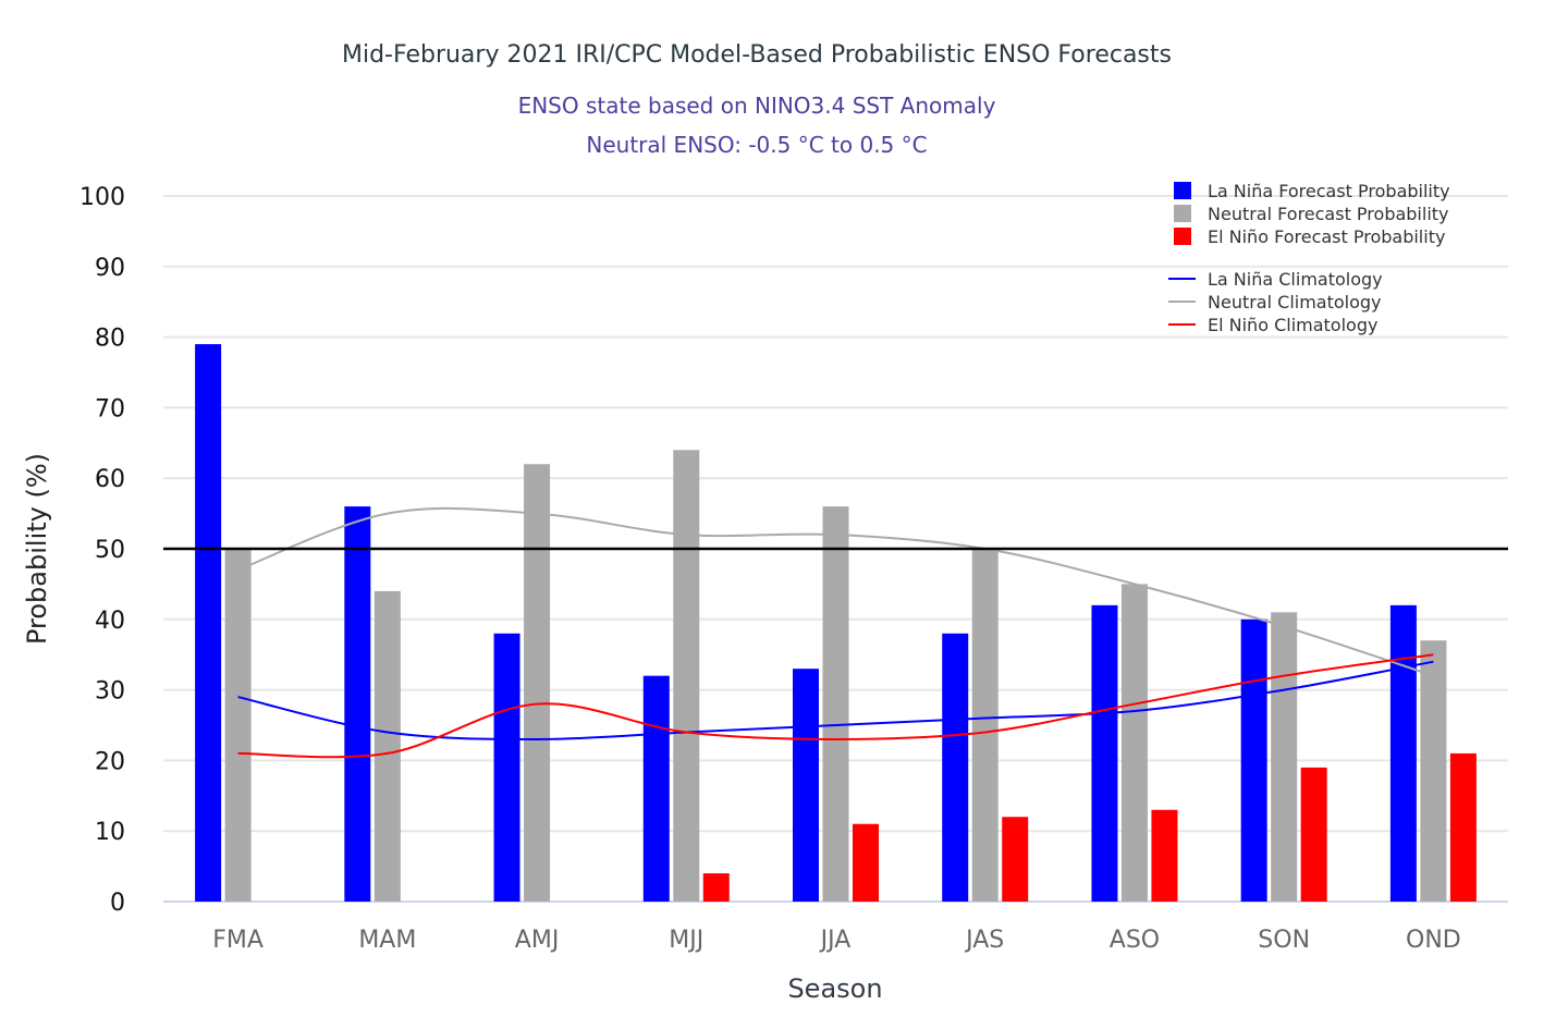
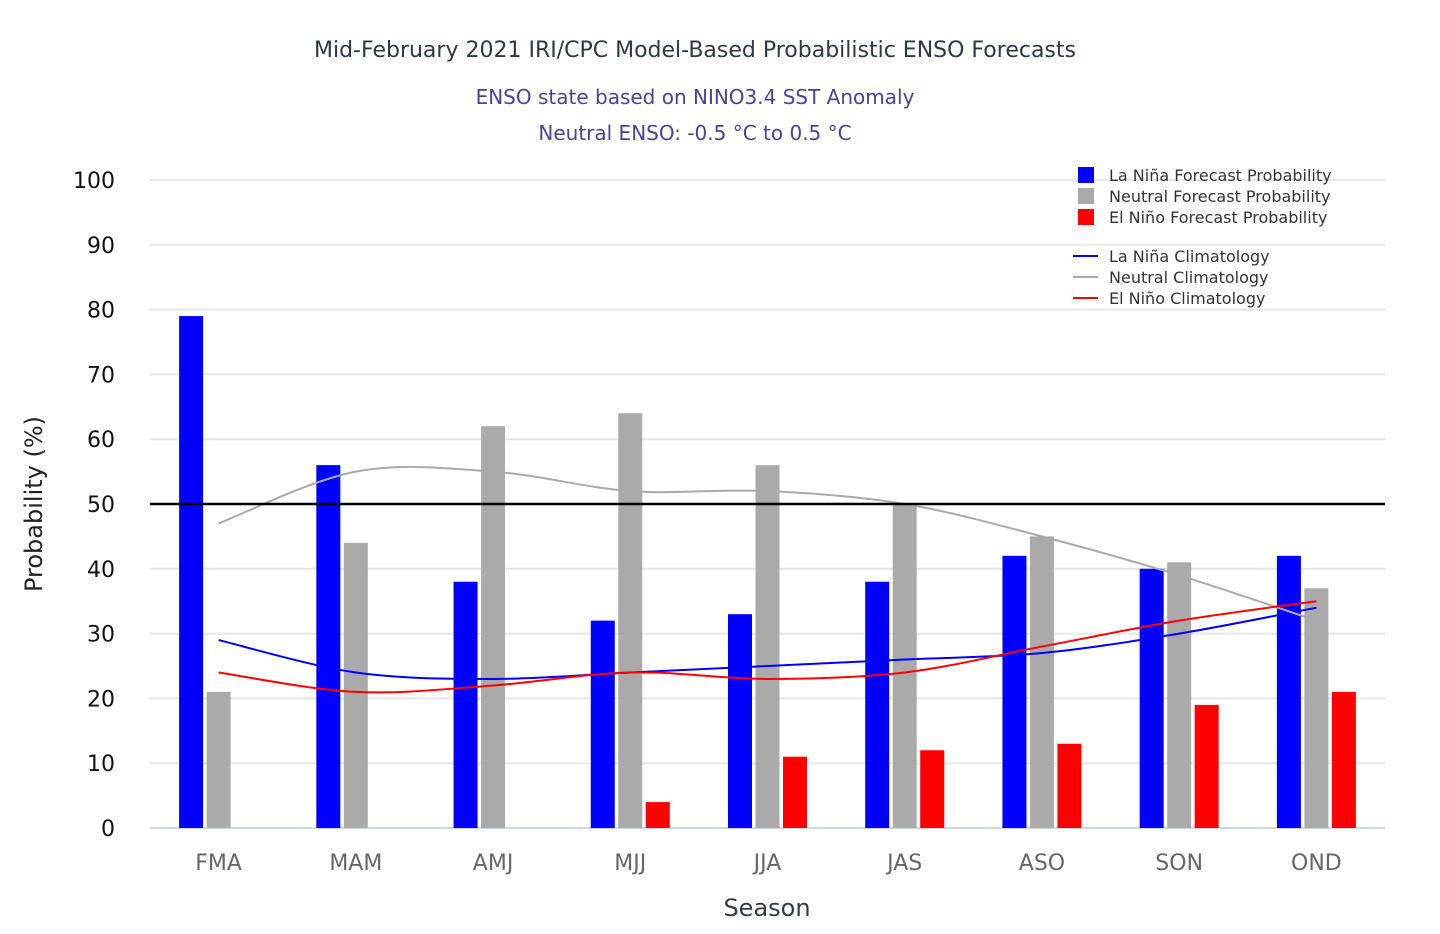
Neutral Forecast Probability/FMA: 50 -> 21
El Niño Climatology/FMA: 21 -> 24
El Niño Climatology/AMJ: 28 -> 22
